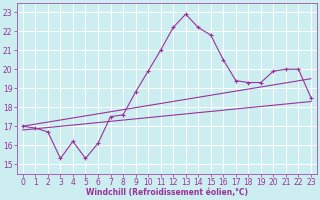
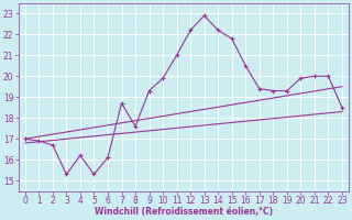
7: 17.5 -> 18.7
9: 18.8 -> 19.3
